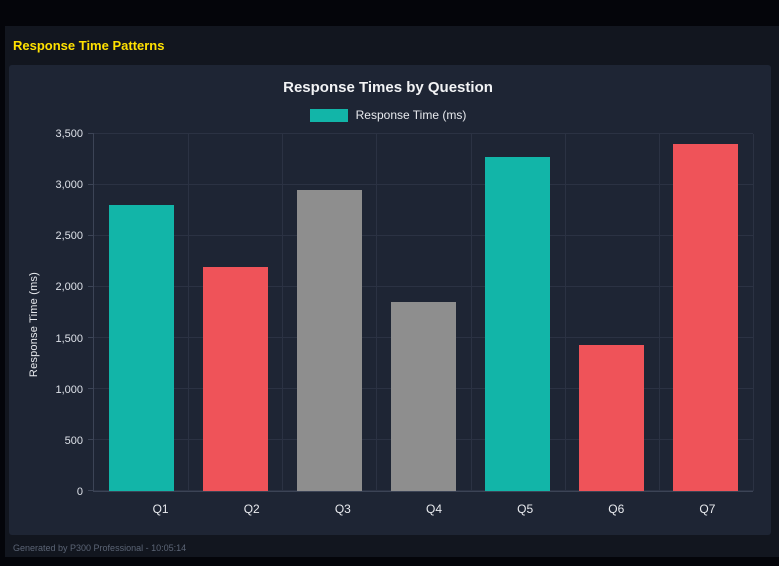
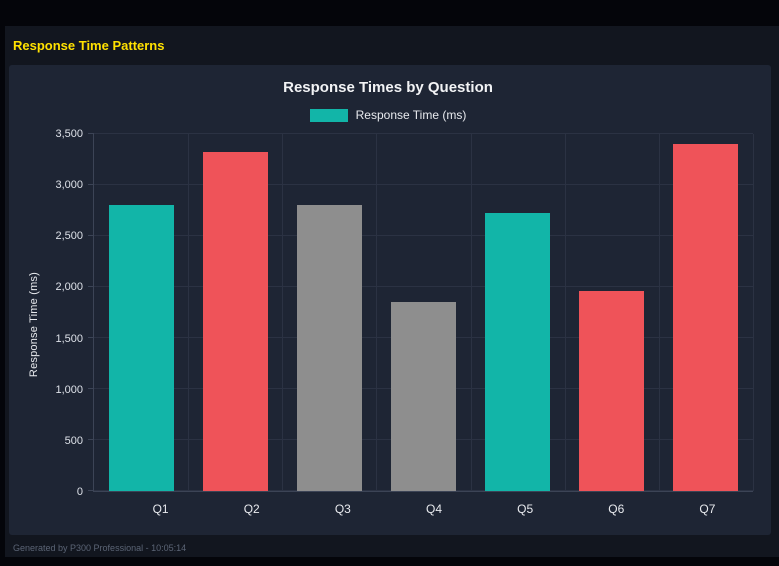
Q2: 2200 -> 3320
Q3: 2950 -> 2800
Q5: 3270 -> 2730
Q6: 1430 -> 1960
